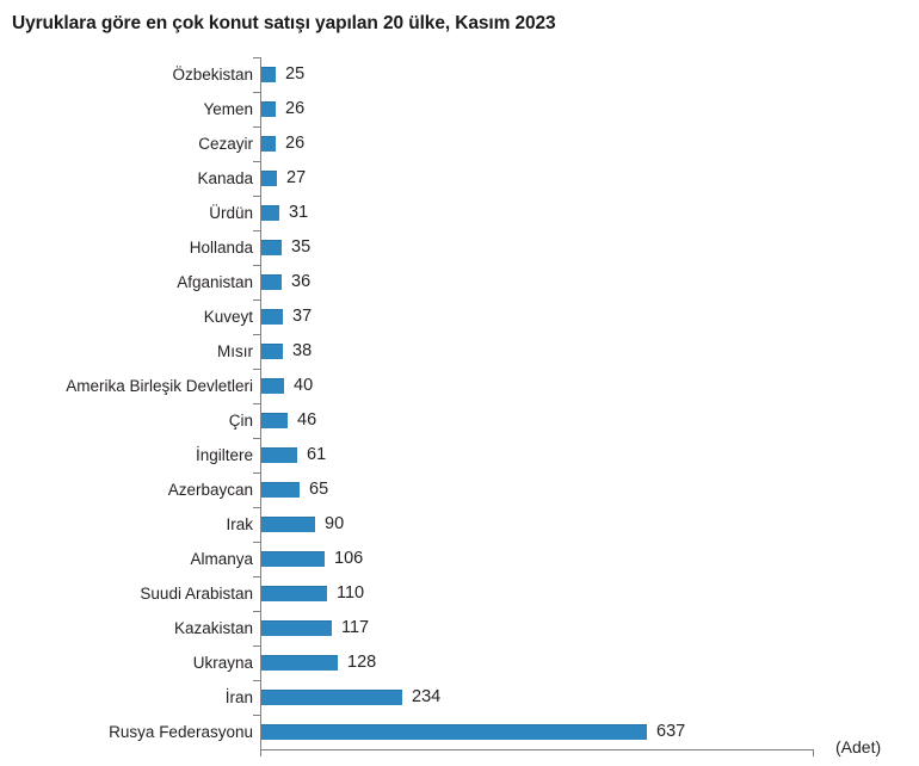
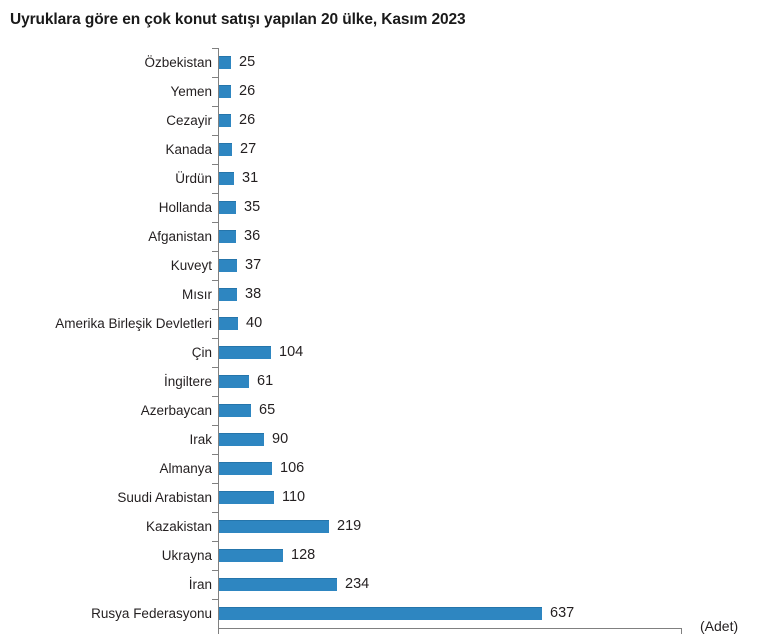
Çin: 46 -> 104
Kazakistan: 117 -> 219
